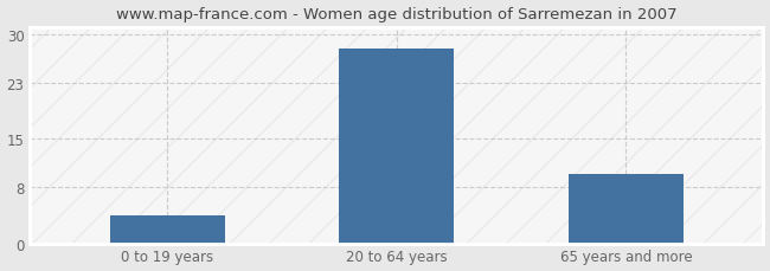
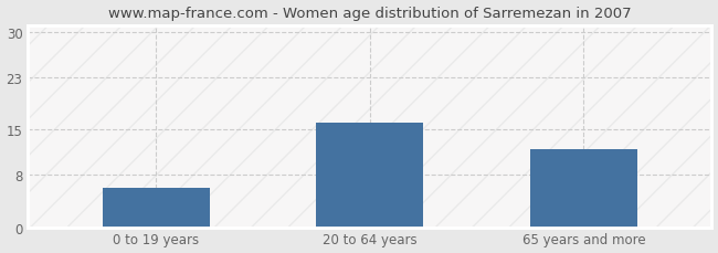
0 to 19 years: 4 -> 6
20 to 64 years: 28 -> 16
65 years and more: 10 -> 12
